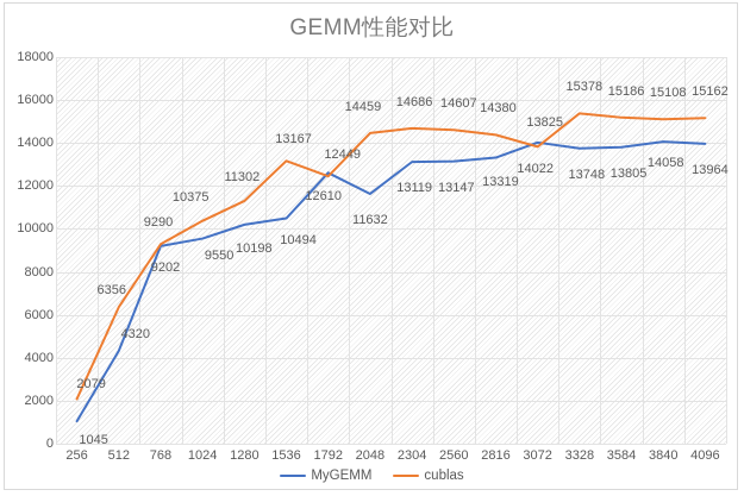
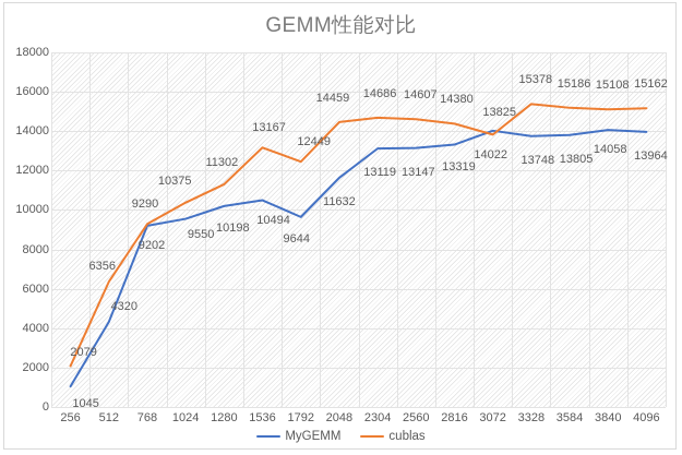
MyGEMM/1792: 12610 -> 9644
